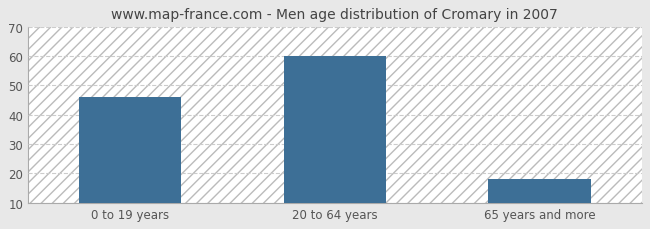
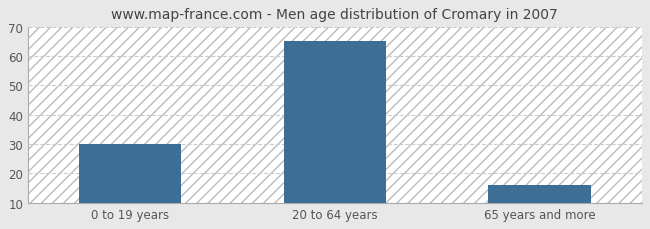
0 to 19 years: 46 -> 30
20 to 64 years: 60 -> 65
65 years and more: 18 -> 16
